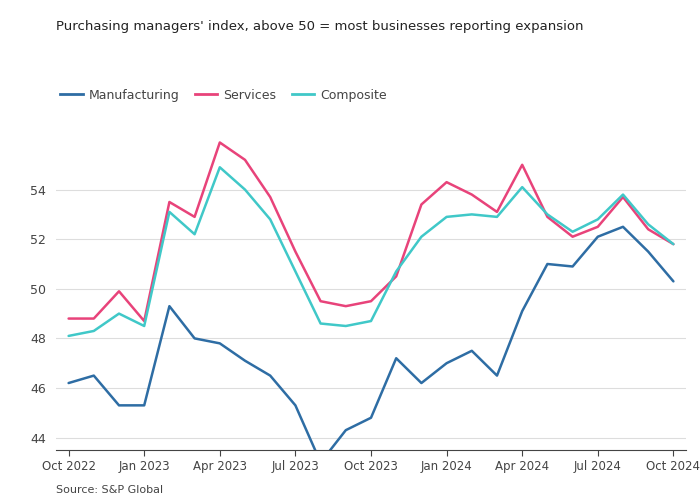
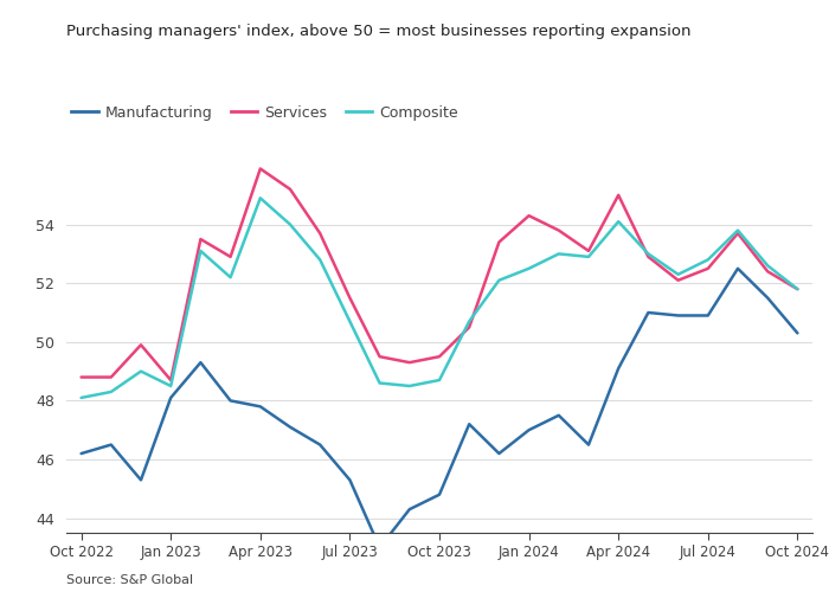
Manufacturing/Jan 2023: 45.3 -> 48.1
Composite/Jan 2024: 52.9 -> 52.5
Manufacturing/Jul 2024: 52.1 -> 50.9
